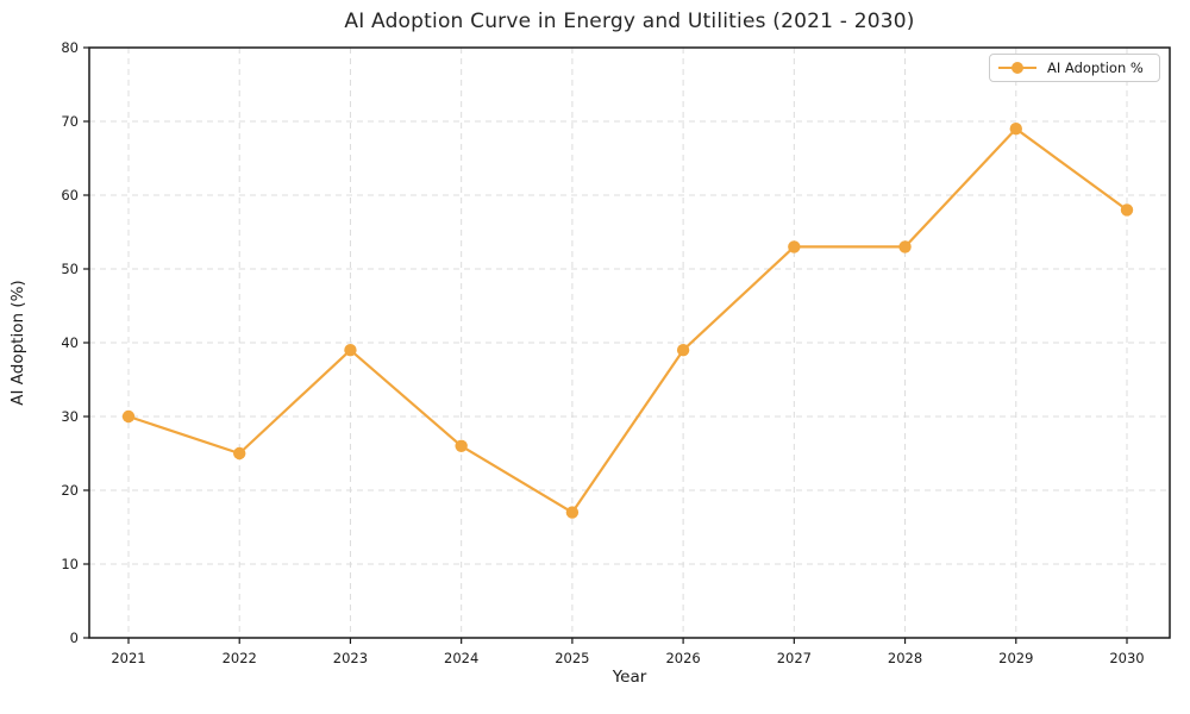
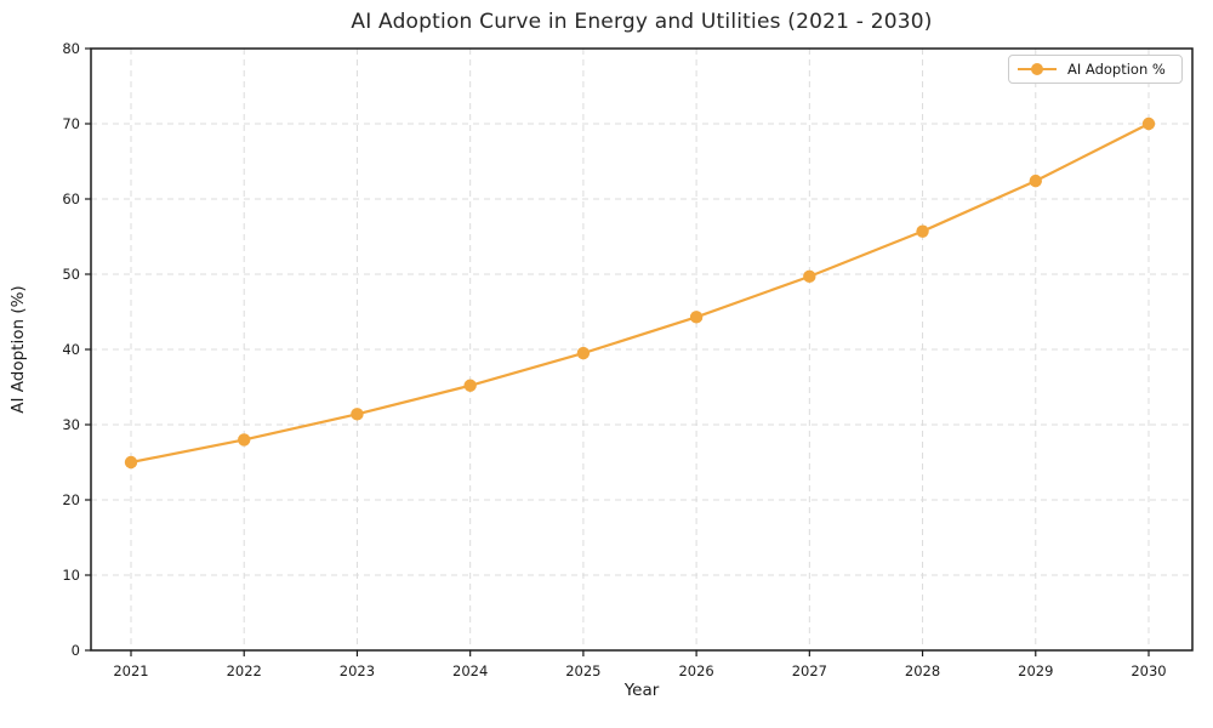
2021: 30 -> 25
2022: 25 -> 28
2023: 39 -> 31
2024: 26 -> 35
2025: 17 -> 40
2026: 39 -> 44
2027: 53 -> 50
2028: 53 -> 56
2029: 69 -> 62
2030: 58 -> 70
